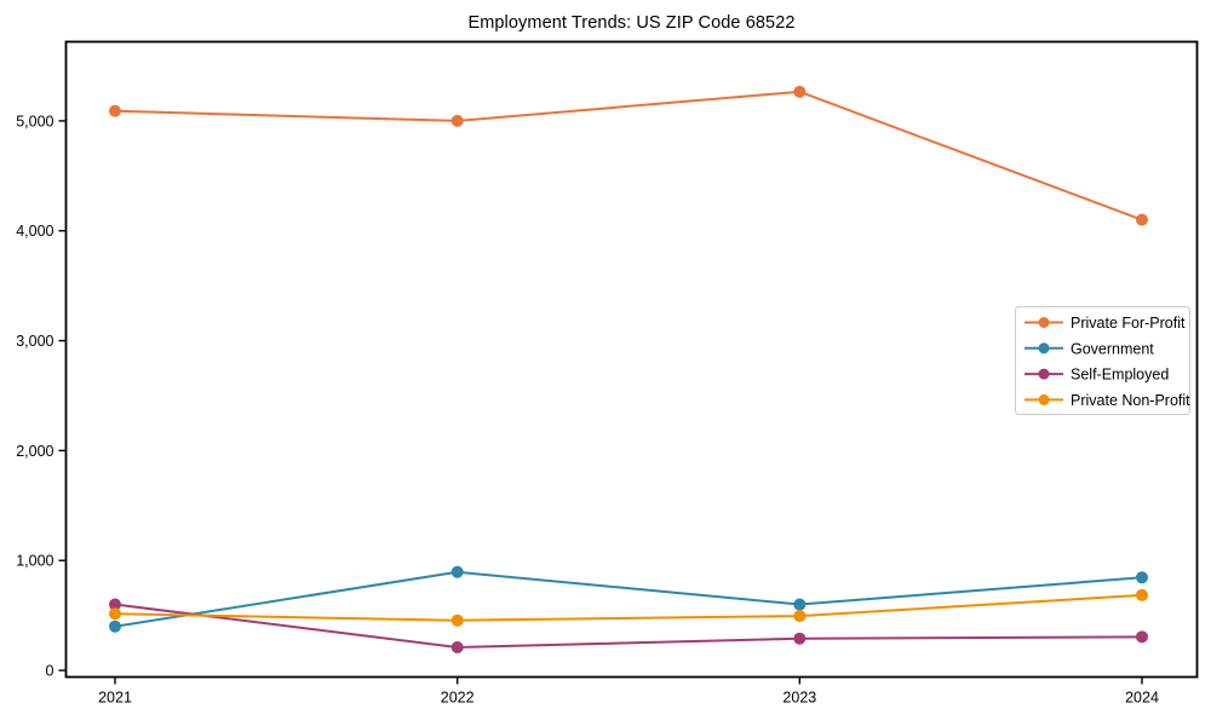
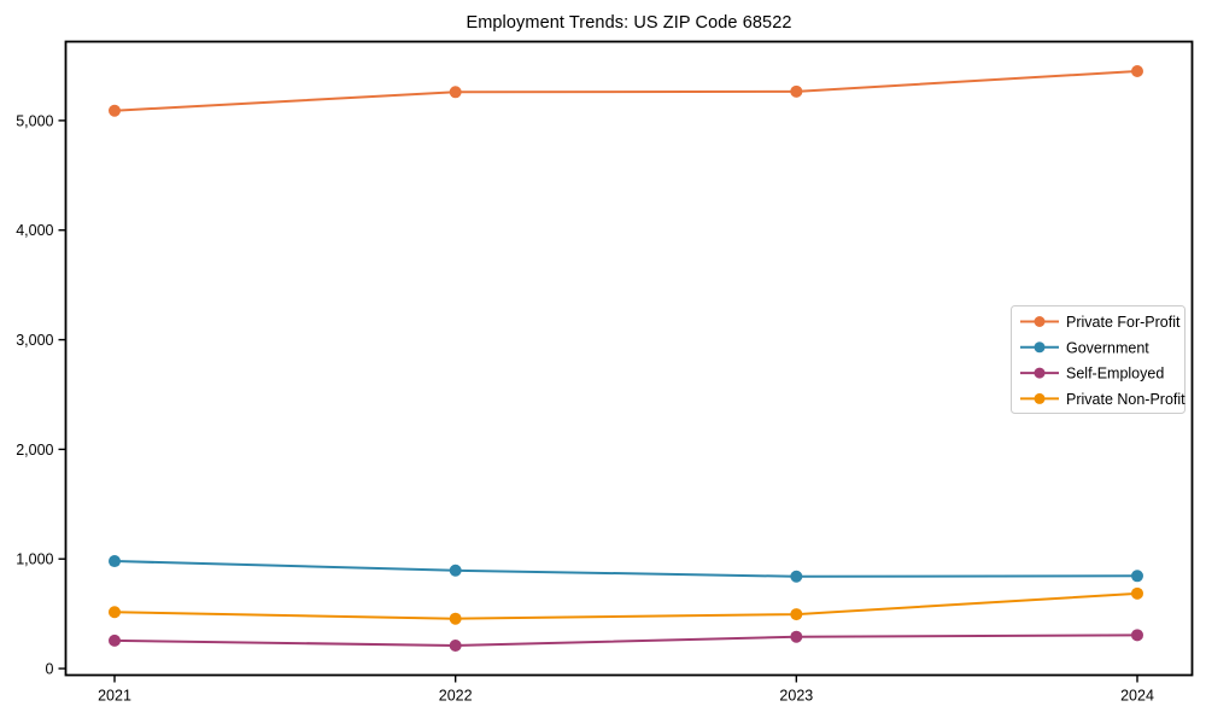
Government/2021: 400 -> 1000
Self-Employed/2021: 600 -> 300
Private For-Profit/2022: 5000 -> 5300
Government/2023: 600 -> 800
Private For-Profit/2024: 4100 -> 5400
